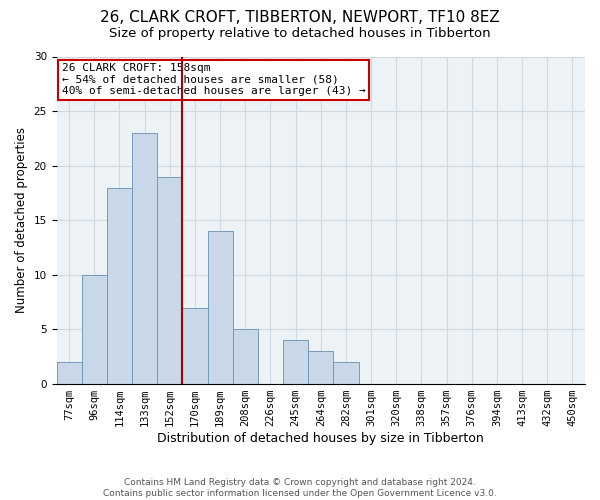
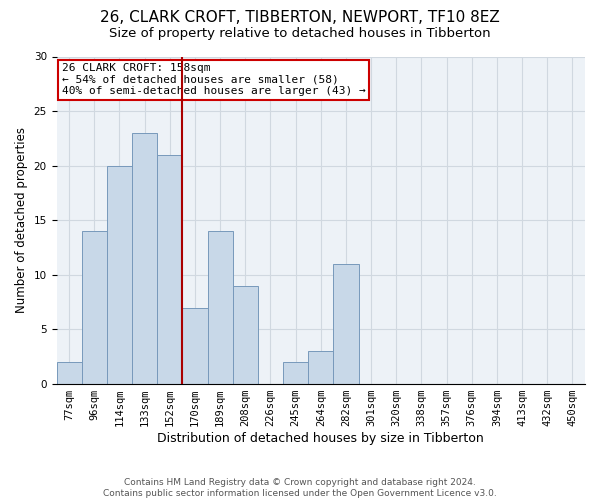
96sqm: 10 -> 14
114sqm: 18 -> 20
152sqm: 19 -> 21
208sqm: 5 -> 9
245sqm: 4 -> 2
282sqm: 2 -> 11
